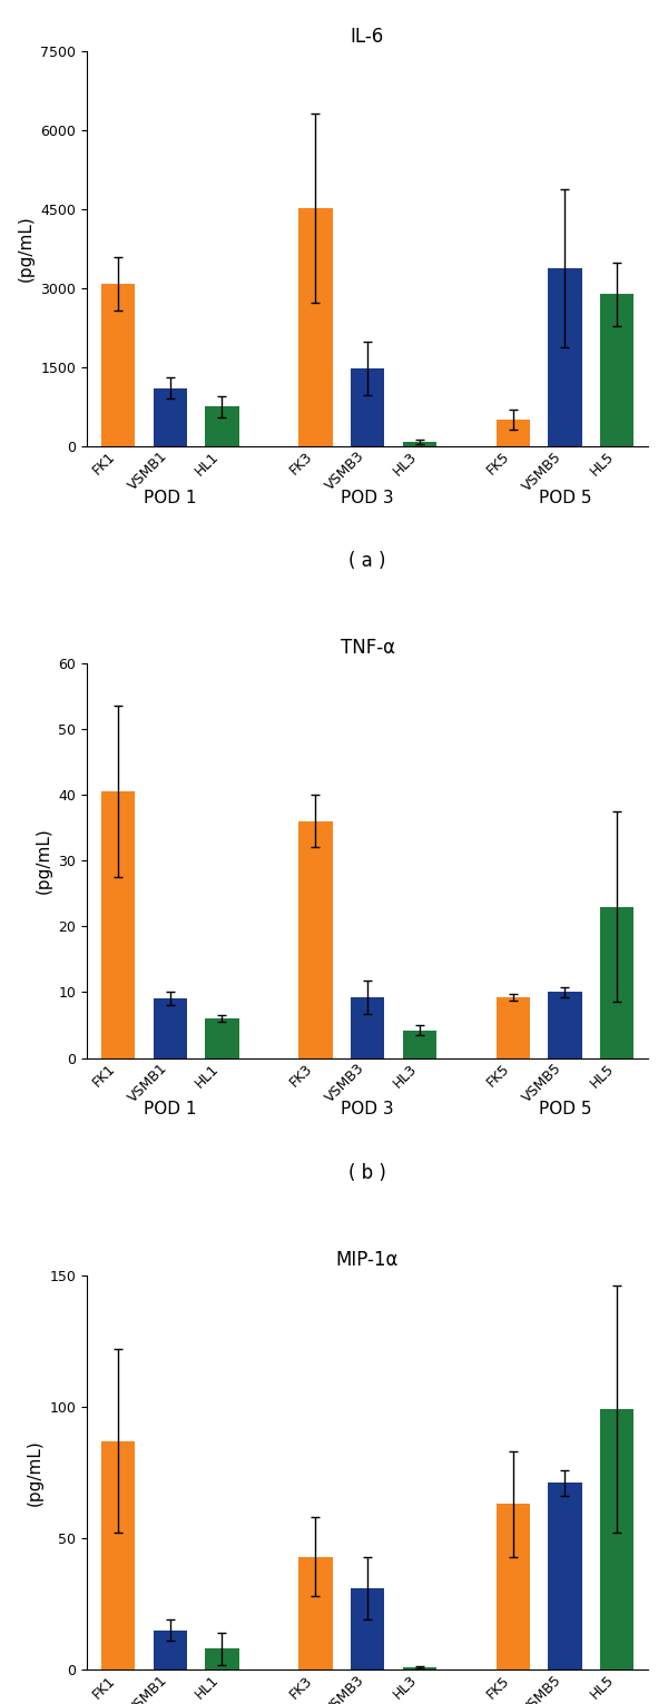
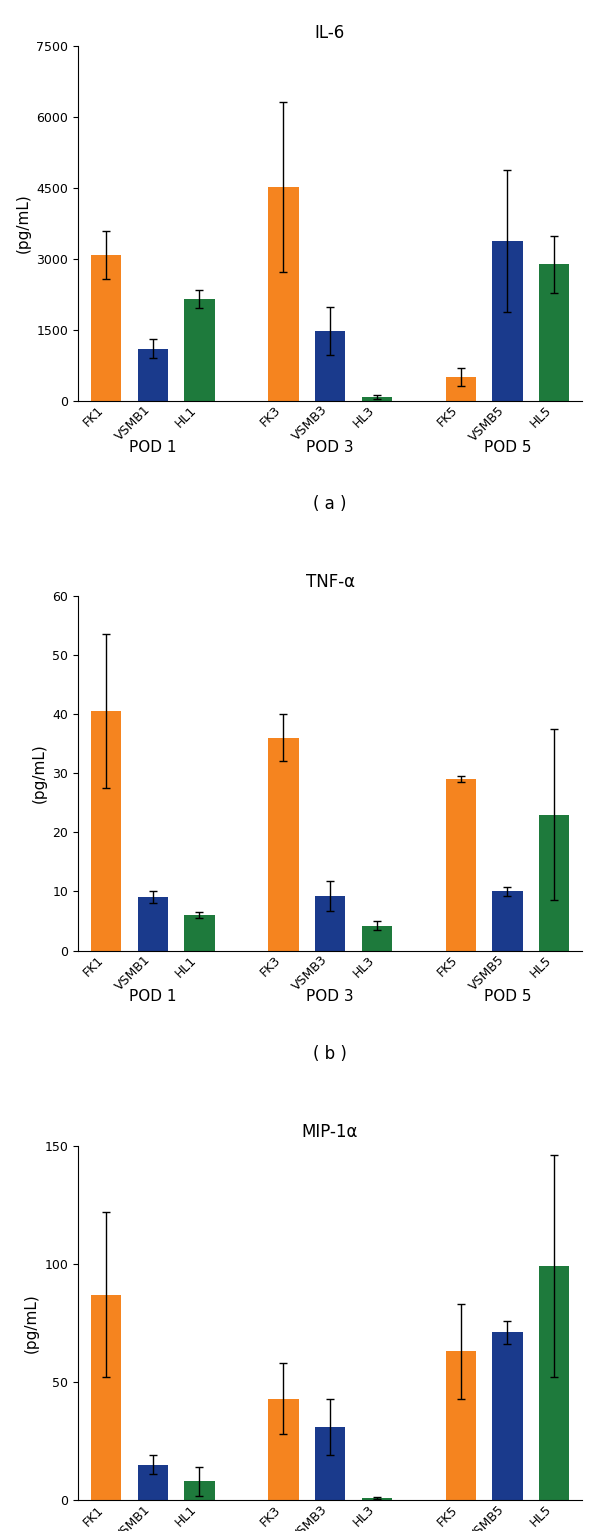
IL-6/HL1: 750 -> 2150
TNF-α/FK5: 9.2 -> 29.0
